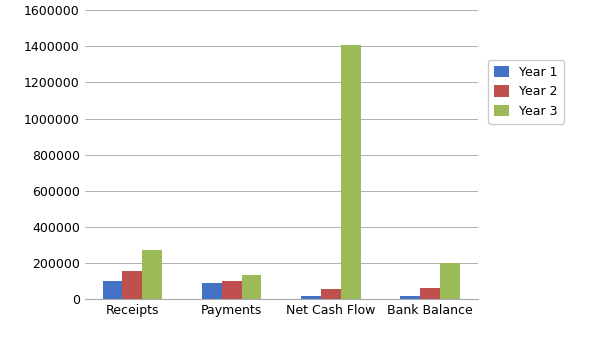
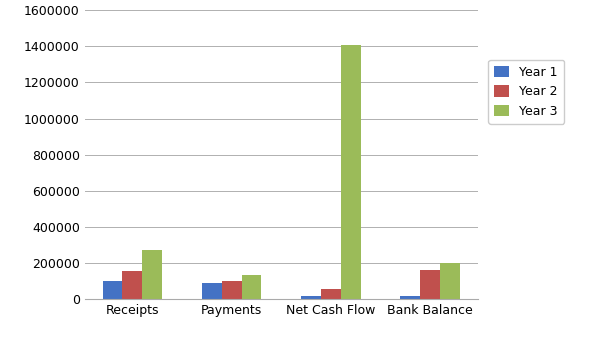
Year 2/Bank Balance: 60000 -> 160000
